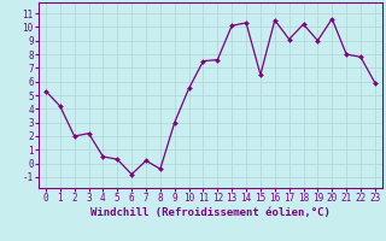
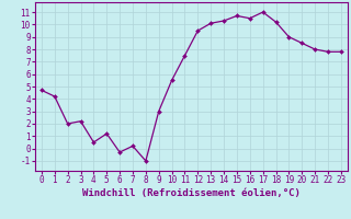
0: 5.3 -> 4.7
5: 0.3 -> 1.2
6: -0.8 -> -0.3
8: -0.4 -> -1.0
12: 7.6 -> 9.5
15: 6.5 -> 10.7
17: 9.1 -> 11.0
20: 10.6 -> 8.5
23: 5.9 -> 7.8
